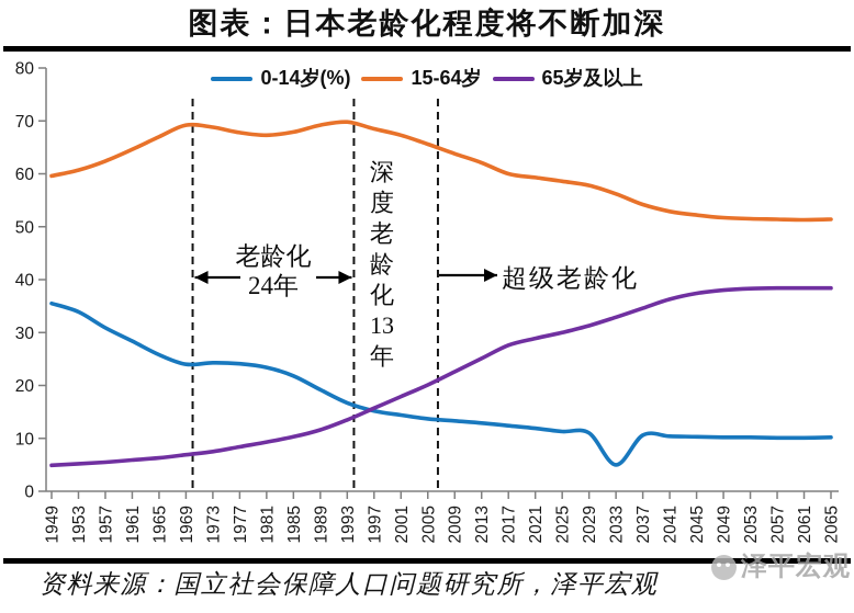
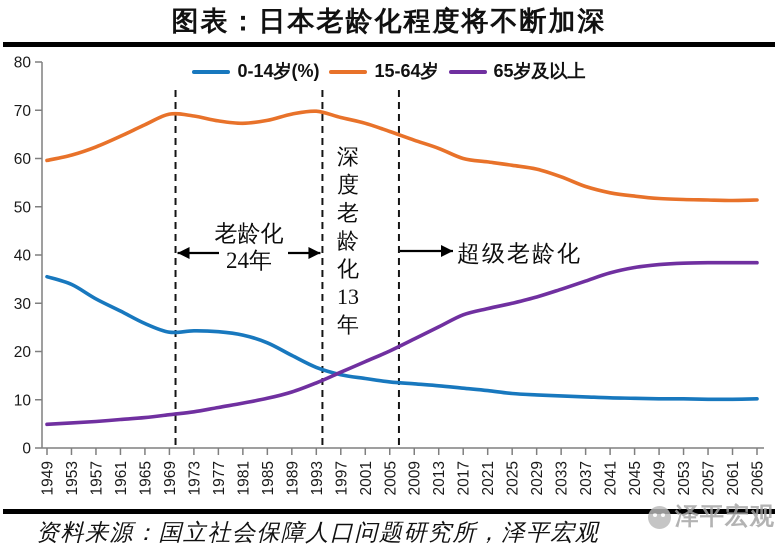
0-14岁(%)/2033: 5 -> 11
